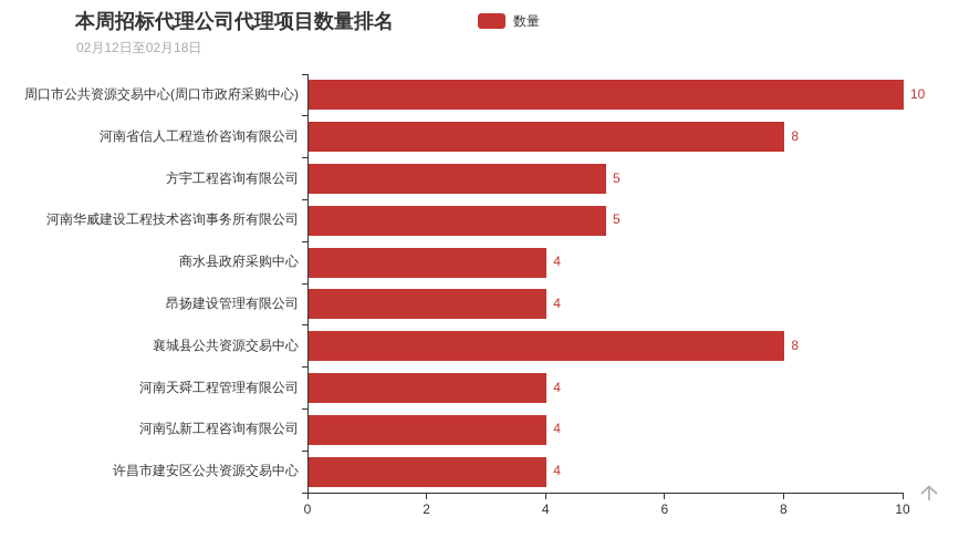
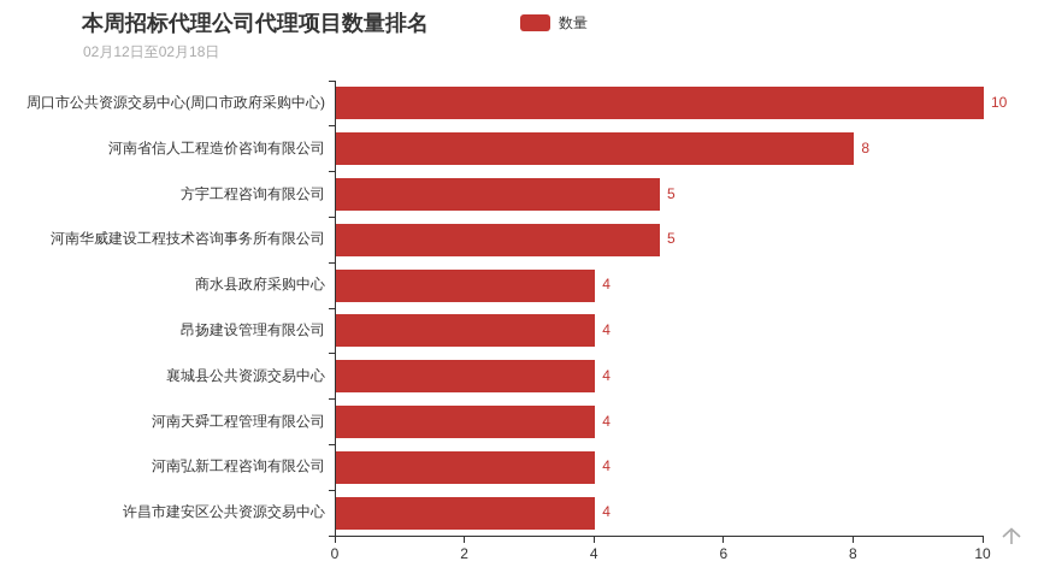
襄城县公共资源交易中心: 8 -> 4
